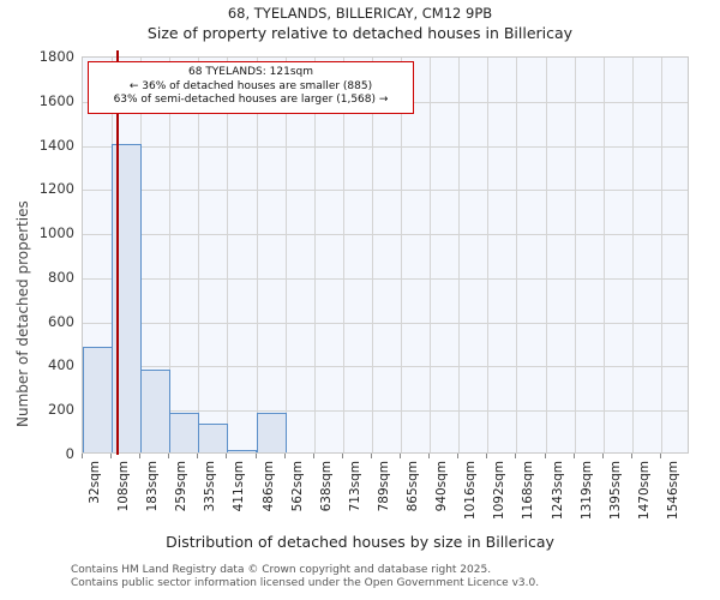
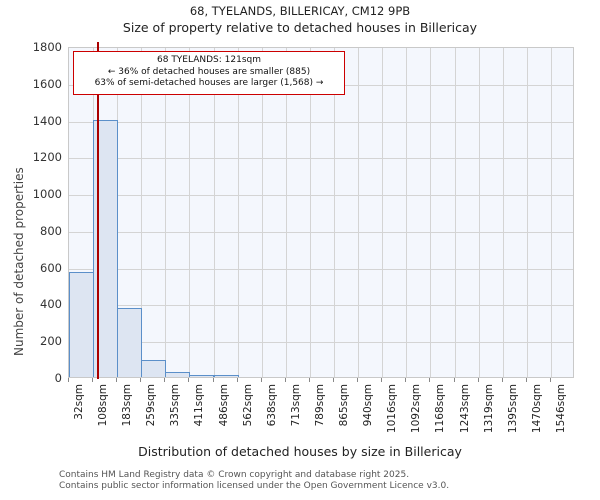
32sqm: 480 -> 570
259sqm: 180 -> 90
335sqm: 130 -> 30
486sqm: 180 -> 10
